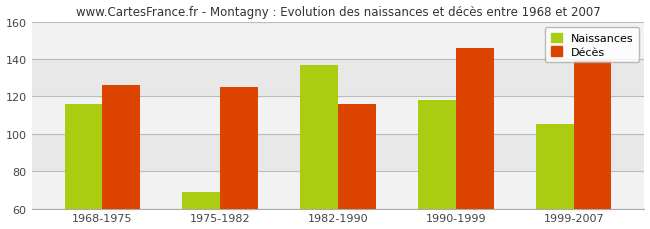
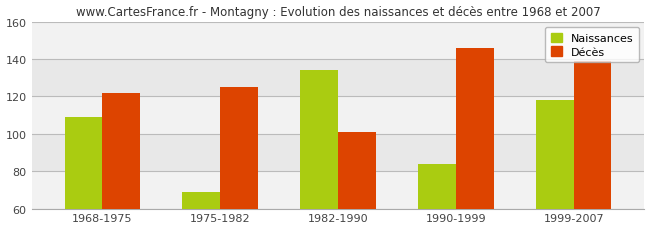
Naissances/1968-1975: 116 -> 109
Décès/1968-1975: 126 -> 122
Naissances/1982-1990: 137 -> 134
Décès/1982-1990: 116 -> 101
Naissances/1990-1999: 118 -> 84
Naissances/1999-2007: 105 -> 118
